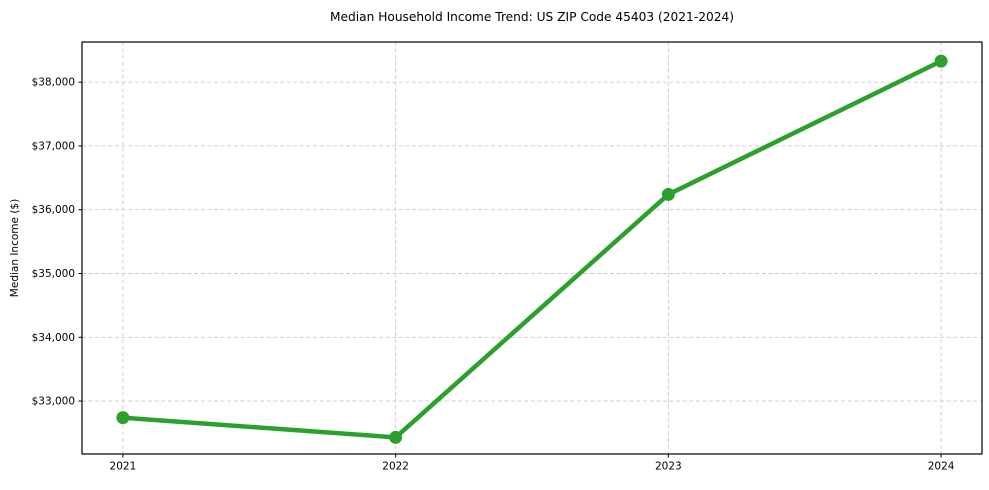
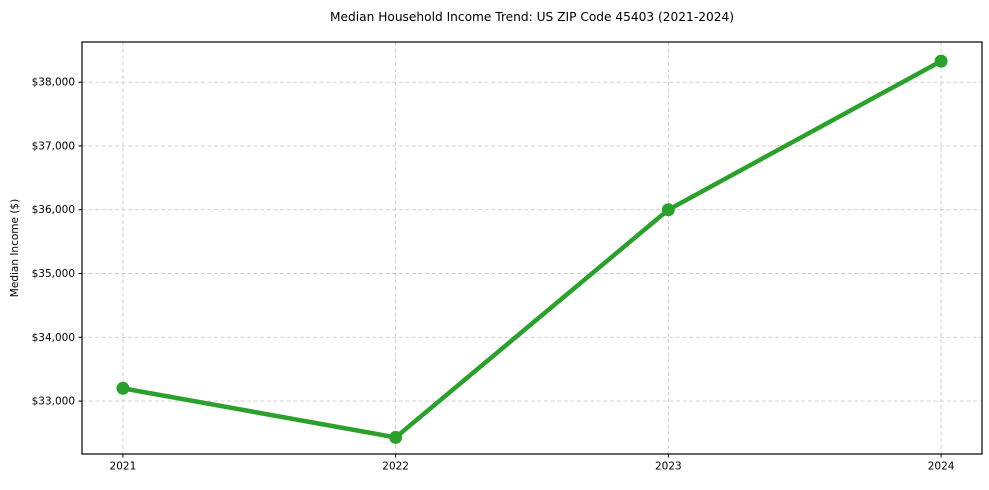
2021: $32700 -> $33200
2023: $36200 -> $36000
